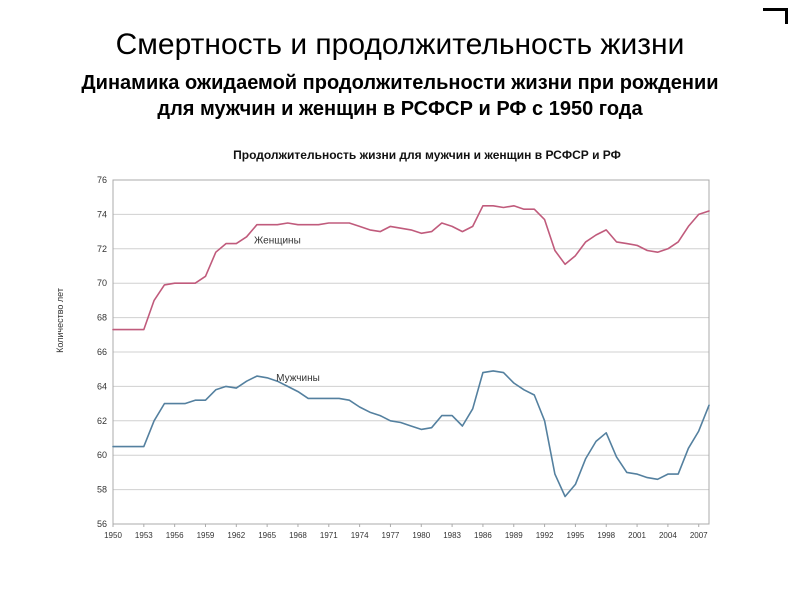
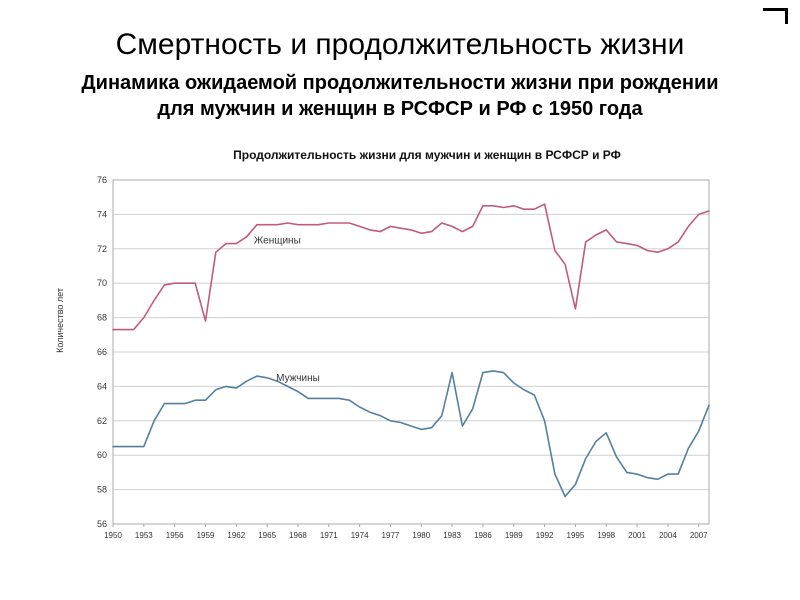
Женщины/1953: 67.3 -> 68.0
Женщины/1959: 70.4 -> 67.8
Мужчины/1983: 62.3 -> 64.8
Женщины/1992: 73.7 -> 74.6
Женщины/1995: 71.6 -> 68.5
